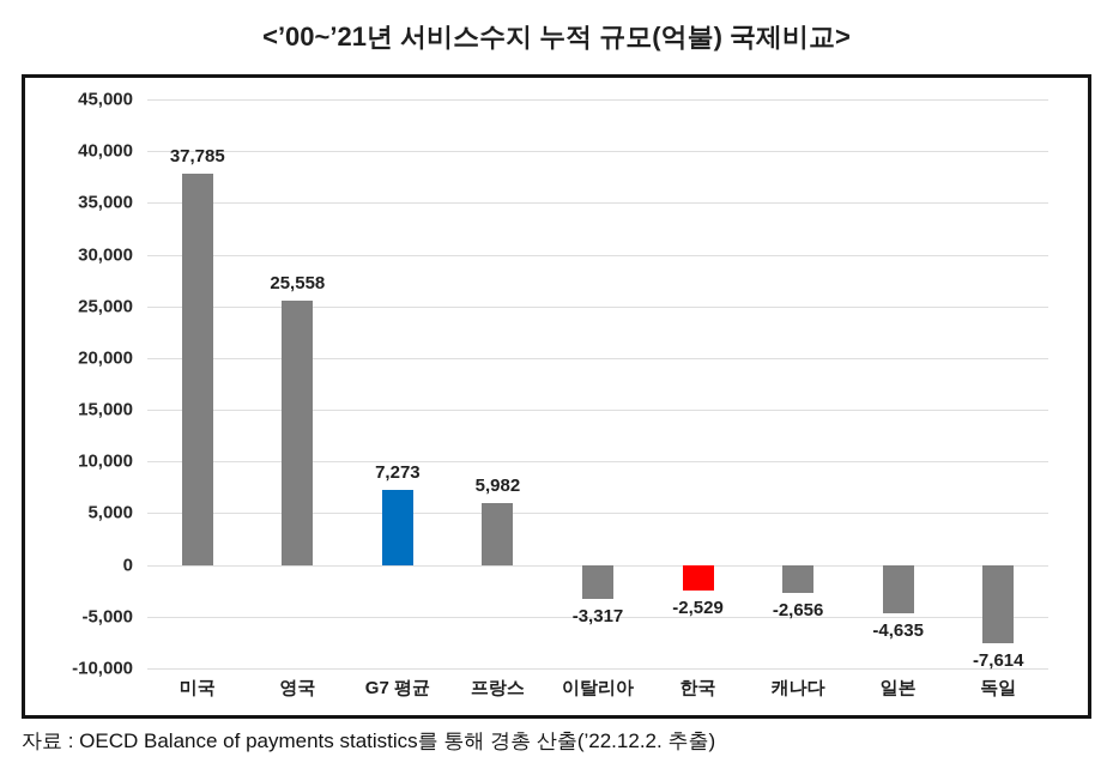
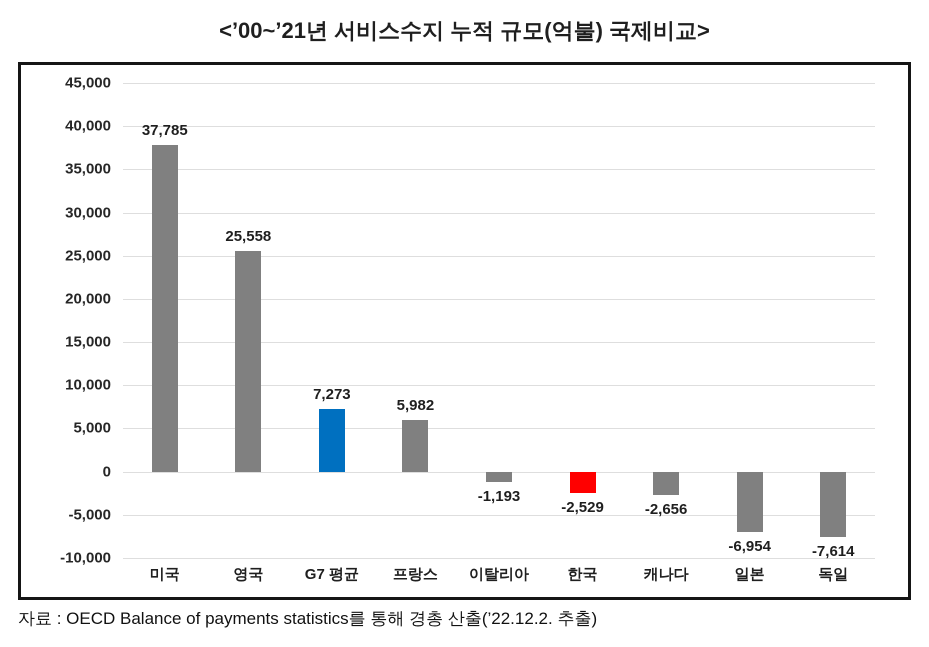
이탈리아: -3,317 -> -1,193
일본: -4,635 -> -6,954
